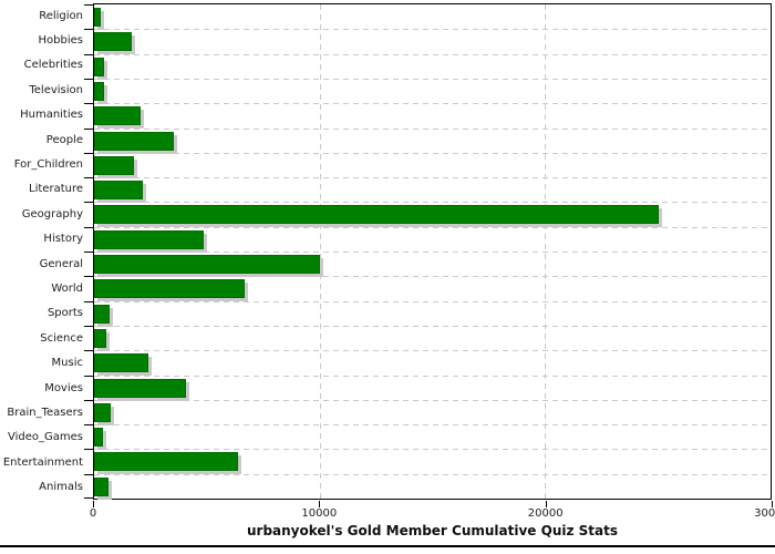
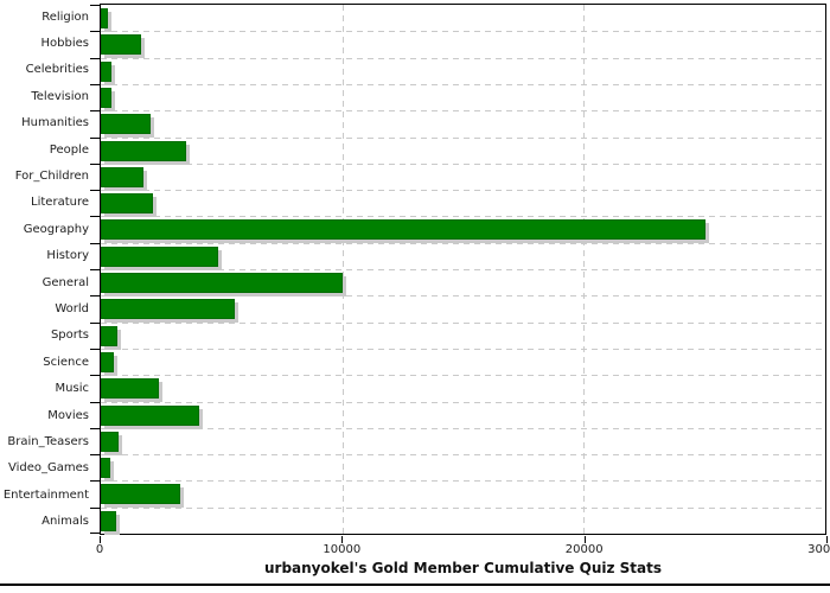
World: 6700 -> 5600
Entertainment: 6400 -> 3300
